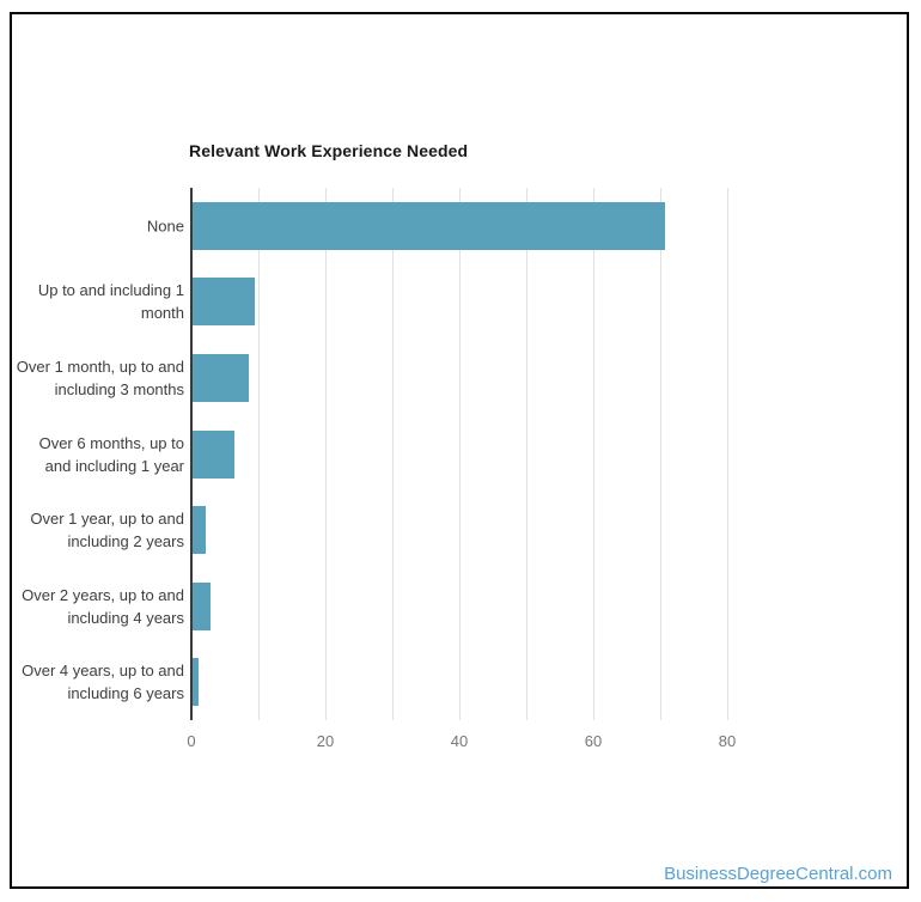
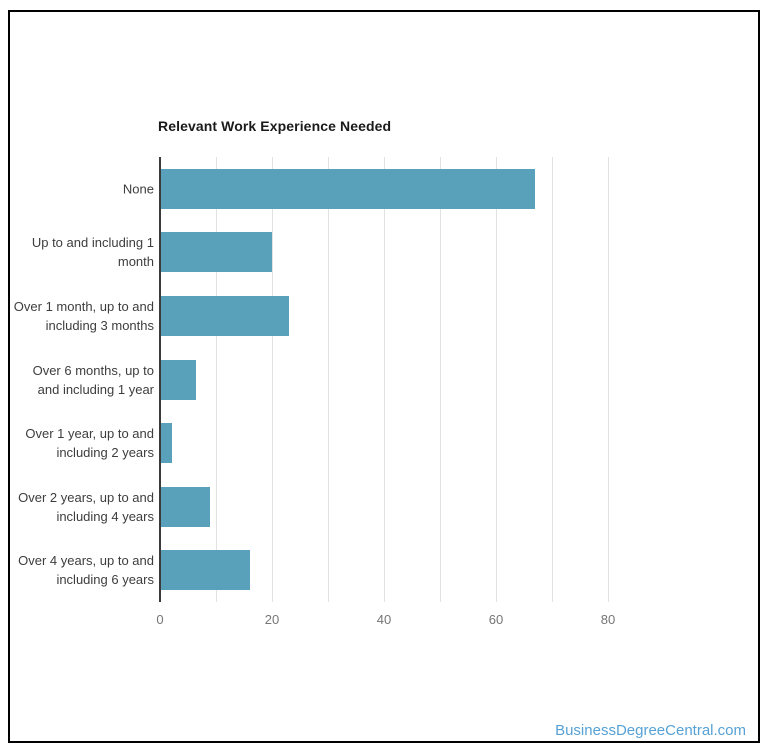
None: 71 -> 67
Up to and including 1 month: 10 -> 20
Over 1 month, up to and including 3 months: 9 -> 23
Over 2 years, up to and including 4 years: 3 -> 9
Over 4 years, up to and including 6 years: 1 -> 16
